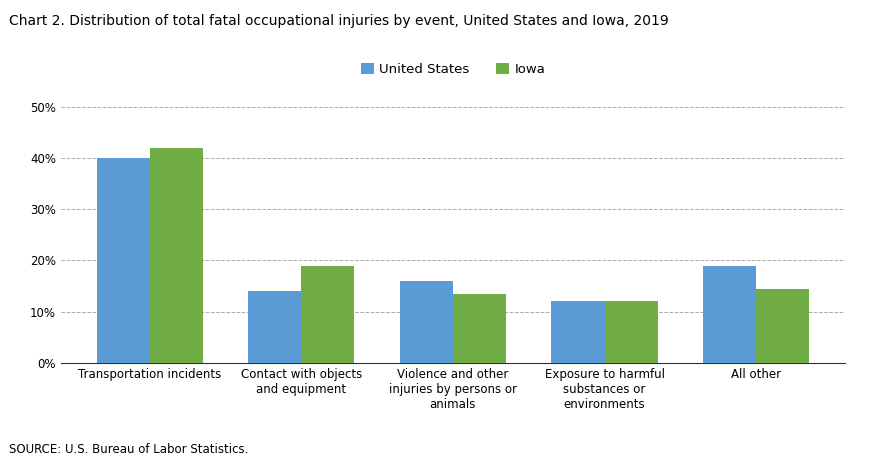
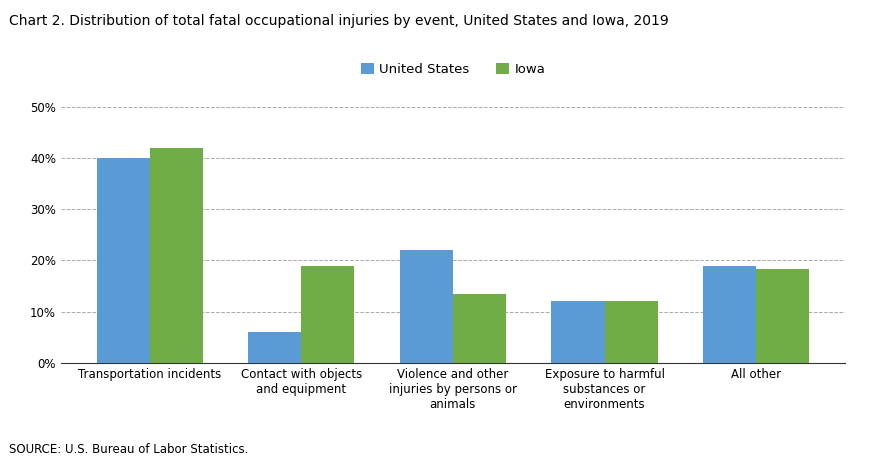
United States/Contact with objects and equipment: 14% -> 6%
United States/Violence and other injuries by persons or animals: 16% -> 22%
Iowa/All other: 14.5% -> 18.4%
